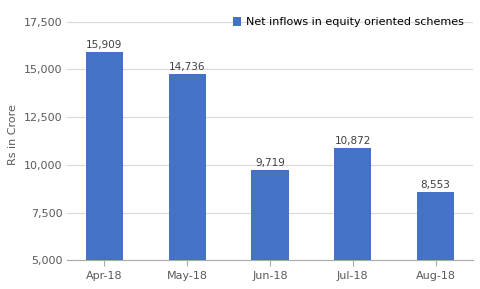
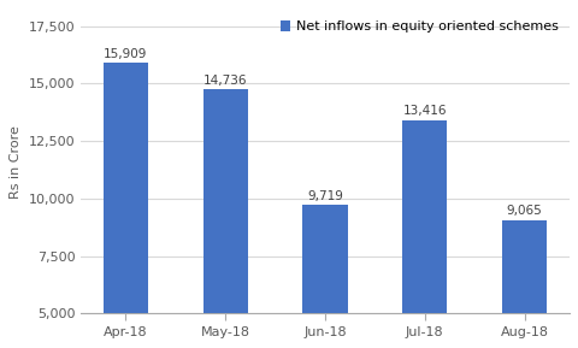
Jul-18: 10,872 -> 13,416
Aug-18: 8,553 -> 9,065
